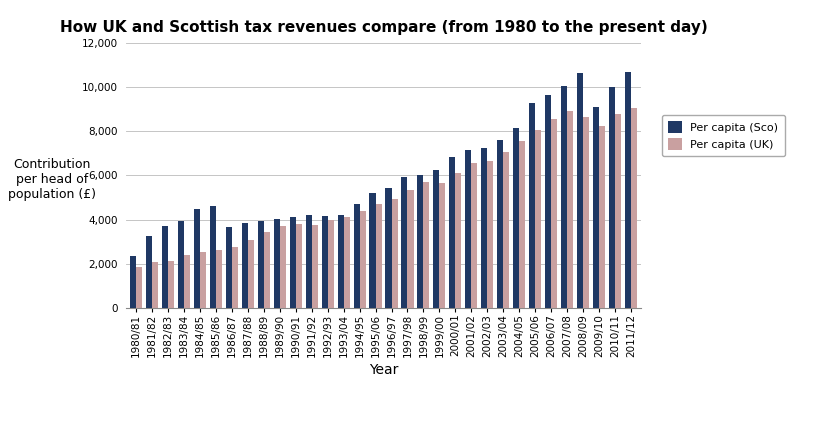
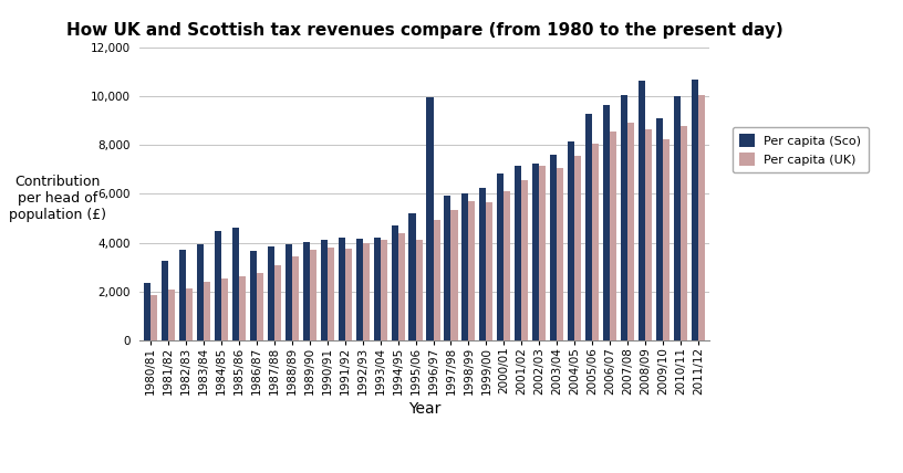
Per capita (UK)/1995/06: 4,700 -> 4,100
Per capita (Sco)/1996/97: 5,450 -> 9,950
Per capita (UK)/2002/03: 6,650 -> 7,150
Per capita (UK)/2011/12: 9,050 -> 10,050
